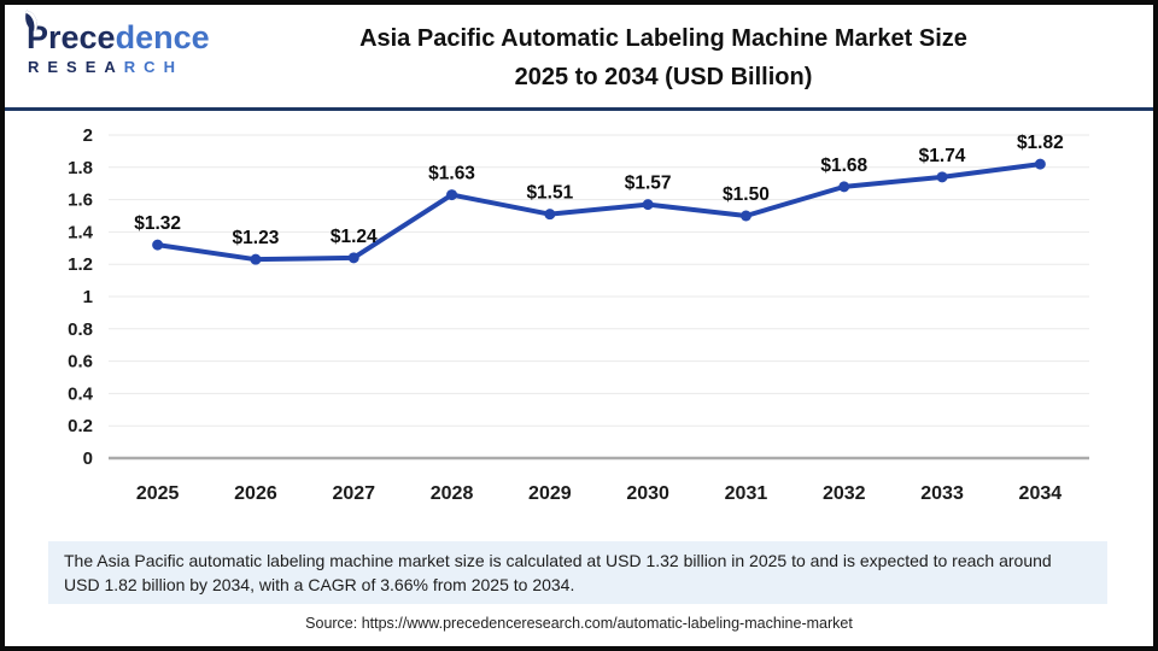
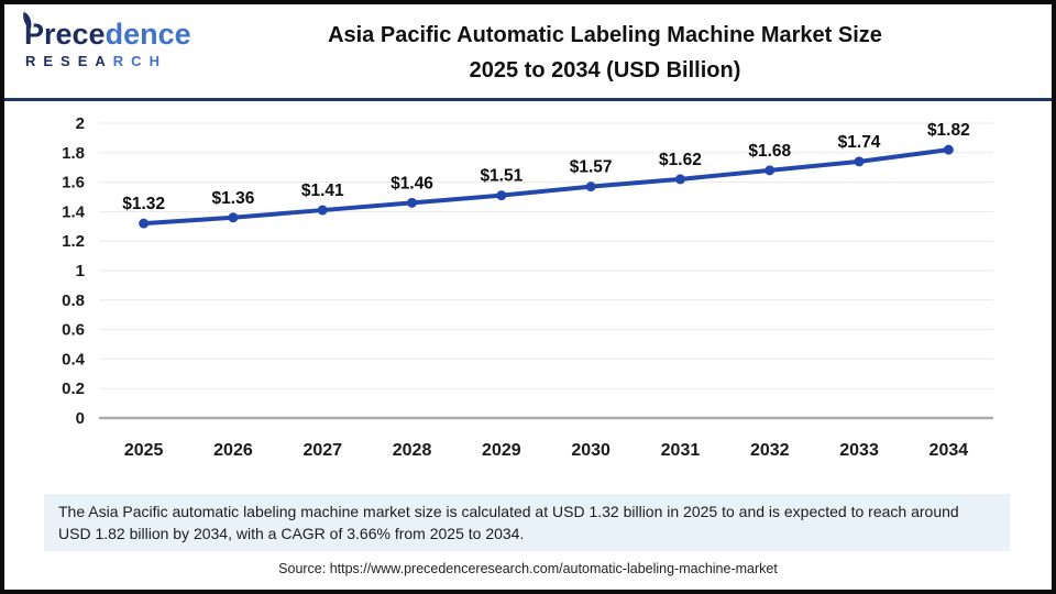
2026: $1.23 -> $1.36
2027: $1.24 -> $1.41
2028: $1.63 -> $1.46
2031: $1.50 -> $1.62
